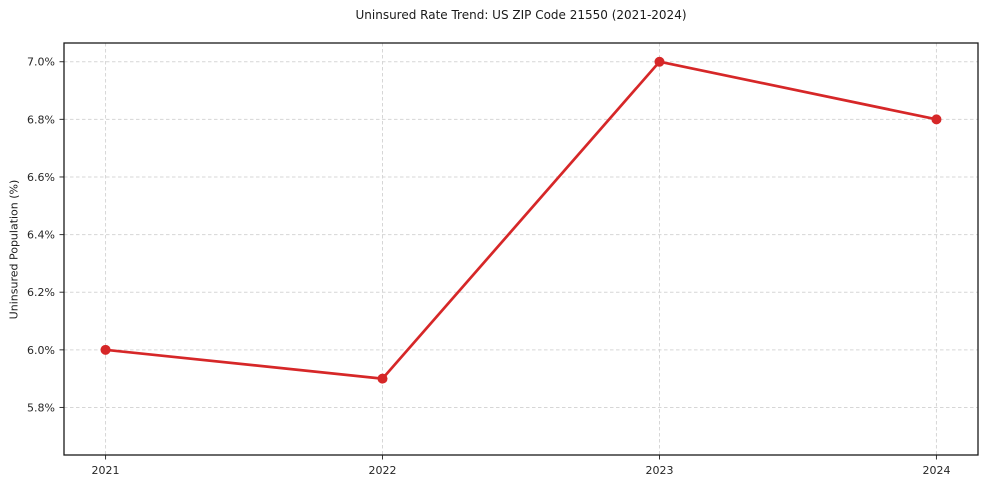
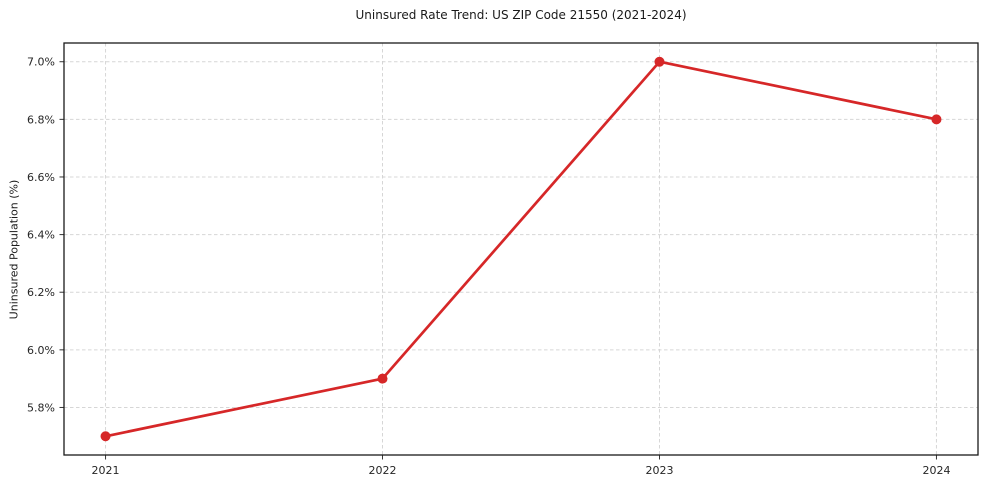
2021: 6.0% -> 5.7%
